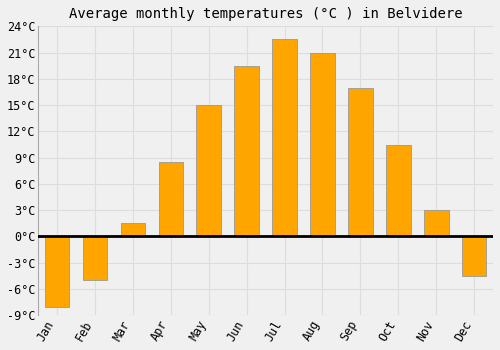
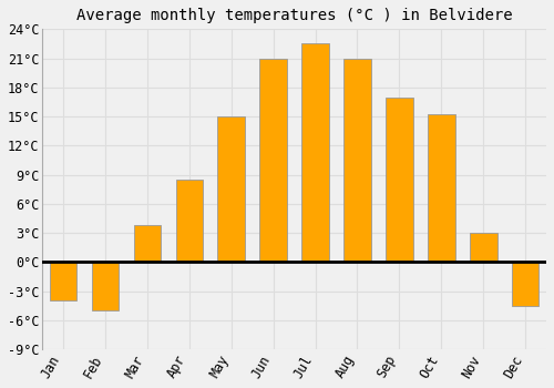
Jan: -8.0°C -> -4.0°C
Mar: 1.5°C -> 3.8°C
Jun: 19.5°C -> 21.0°C
Oct: 10.5°C -> 15.2°C
